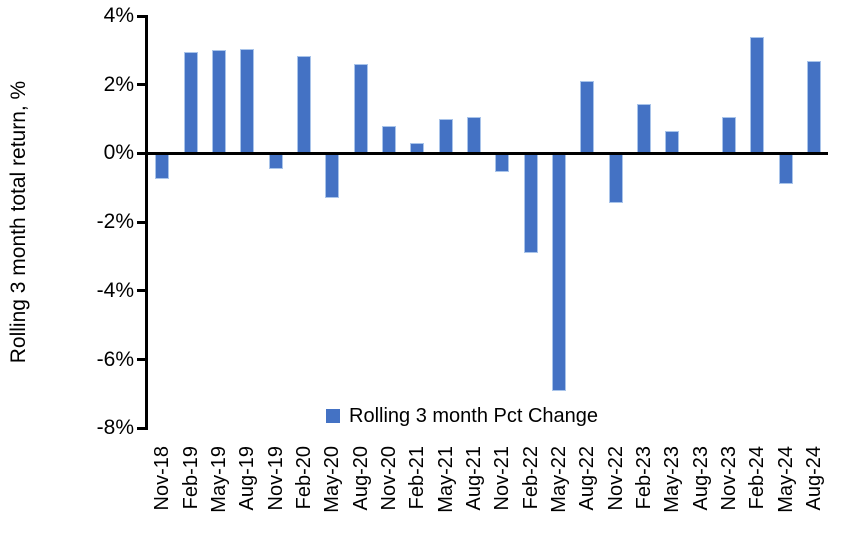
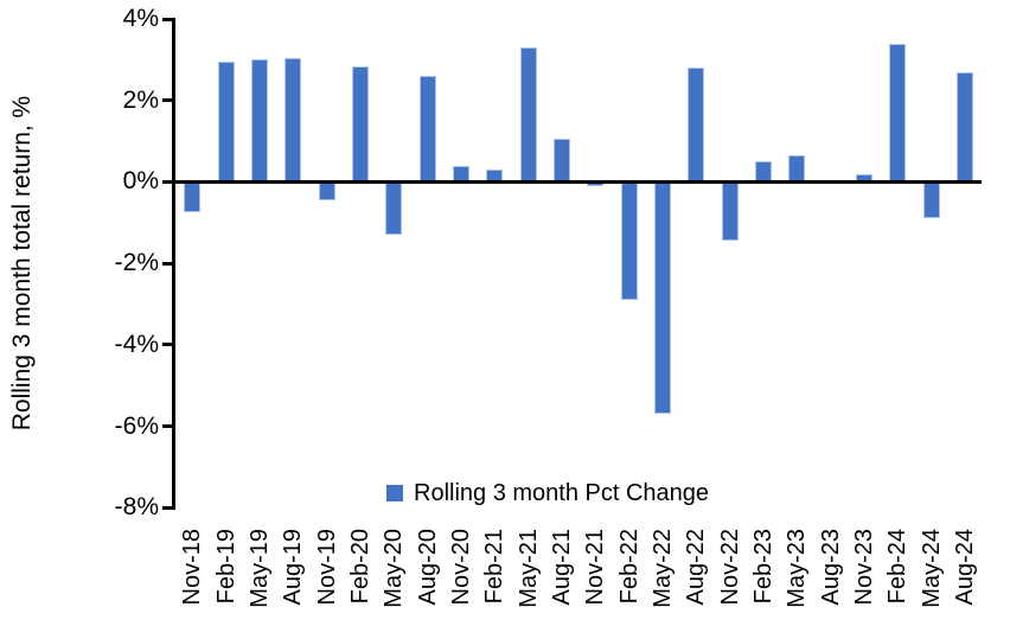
Nov-20: 0.8% -> 0.4%
May-21: 1.0% -> 3.3%
Nov-21: -0.6% -> -0.1%
May-22: -6.9% -> -5.7%
Aug-22: 2.1% -> 2.8%
Feb-23: 1.4% -> 0.5%
Nov-23: 1.1% -> 0.2%
